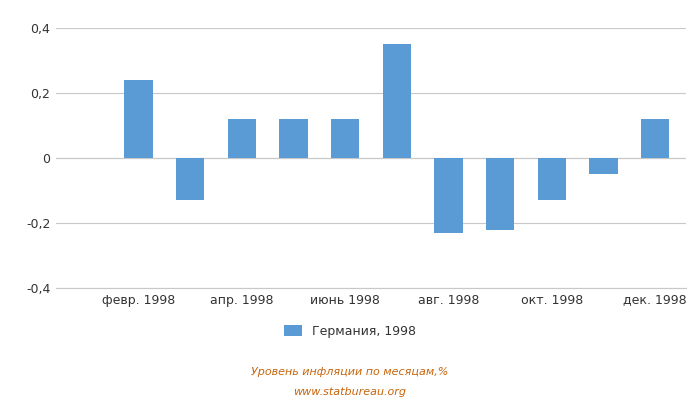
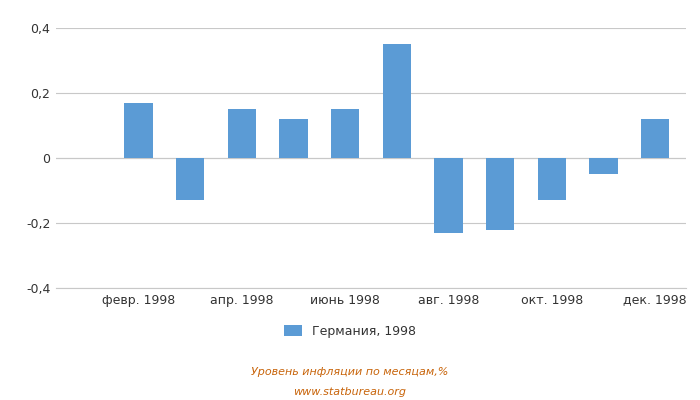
февр. 1998: 0,24 -> 0,17
апр. 1998: 0,12 -> 0,15
июнь 1998: 0,12 -> 0,15
